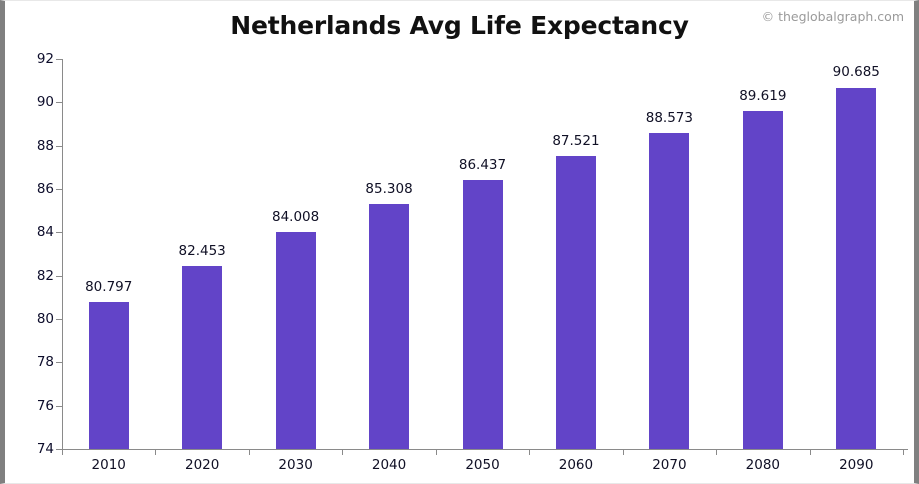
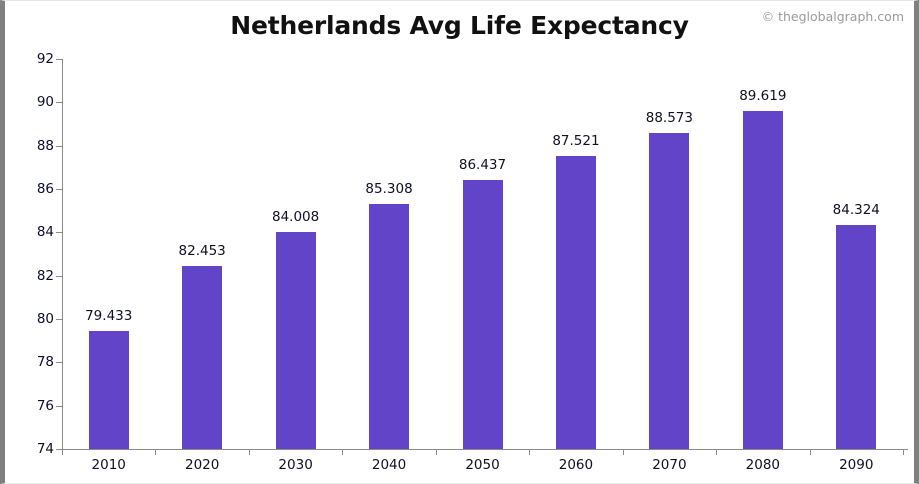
2010: 80.797 -> 79.433
2090: 90.685 -> 84.324
